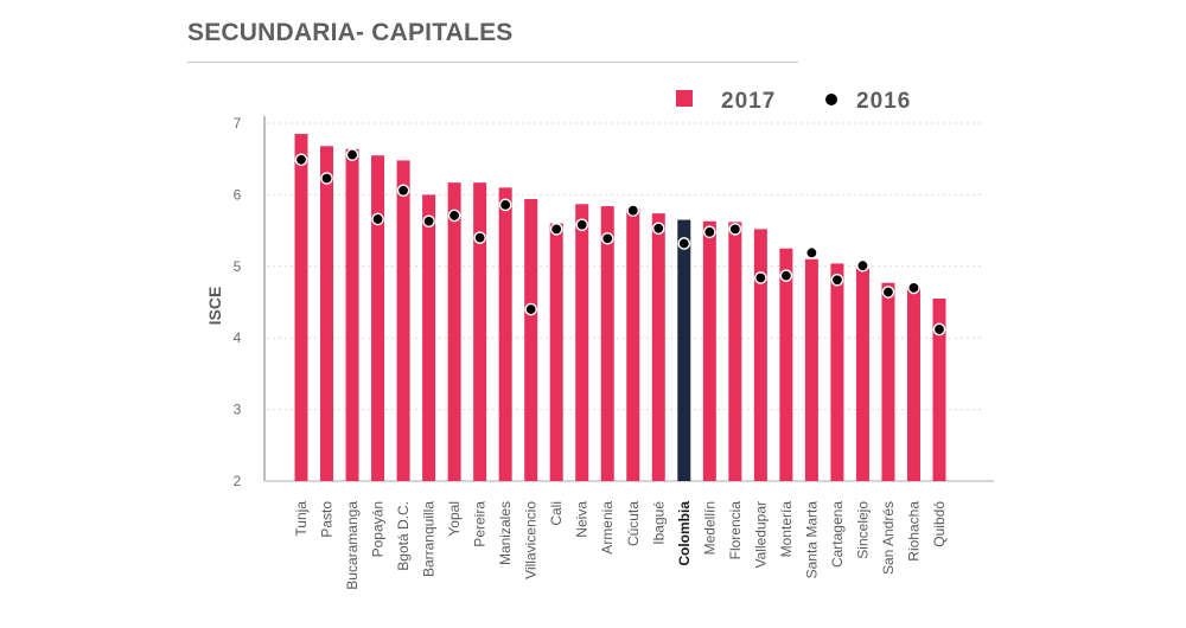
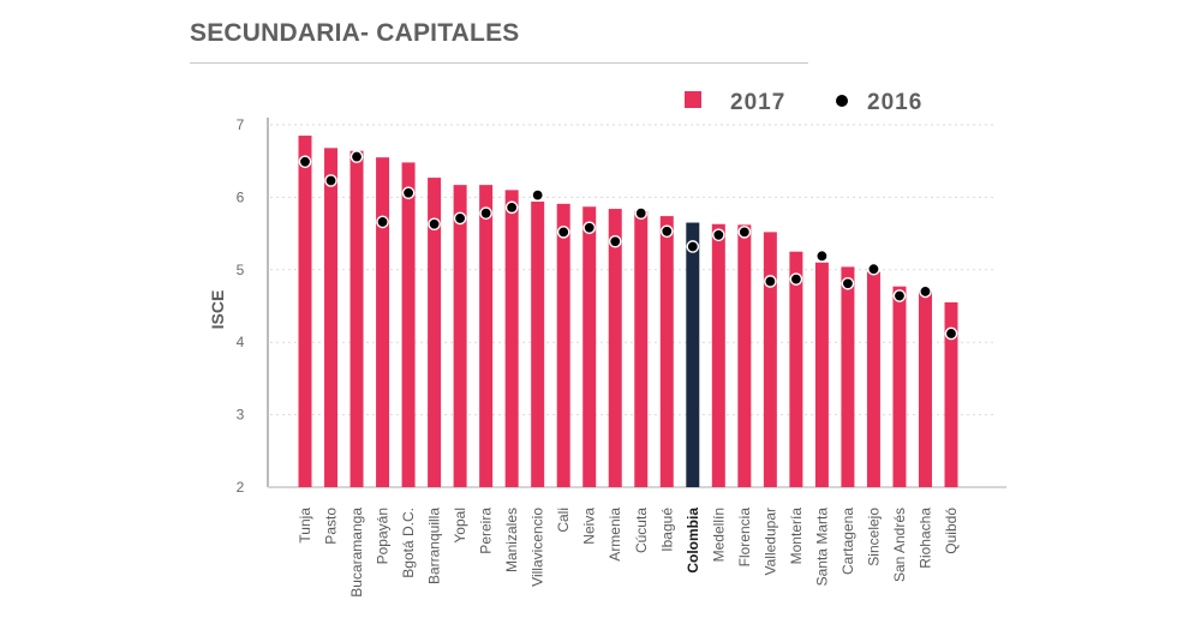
2017/Barranquilla: 6.0 -> 6.3
2016/Pereira: 5.4 -> 5.8
2016/Villavicencio: 4.4 -> 6.0
2017/Cali: 5.6 -> 5.9
